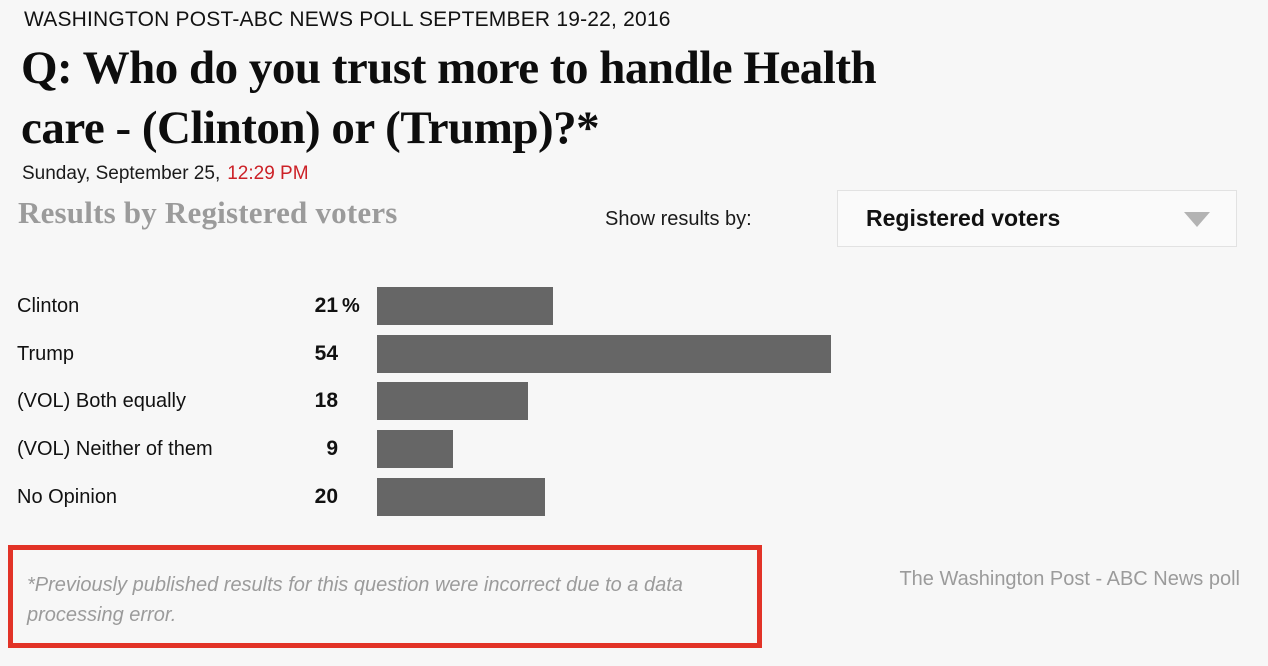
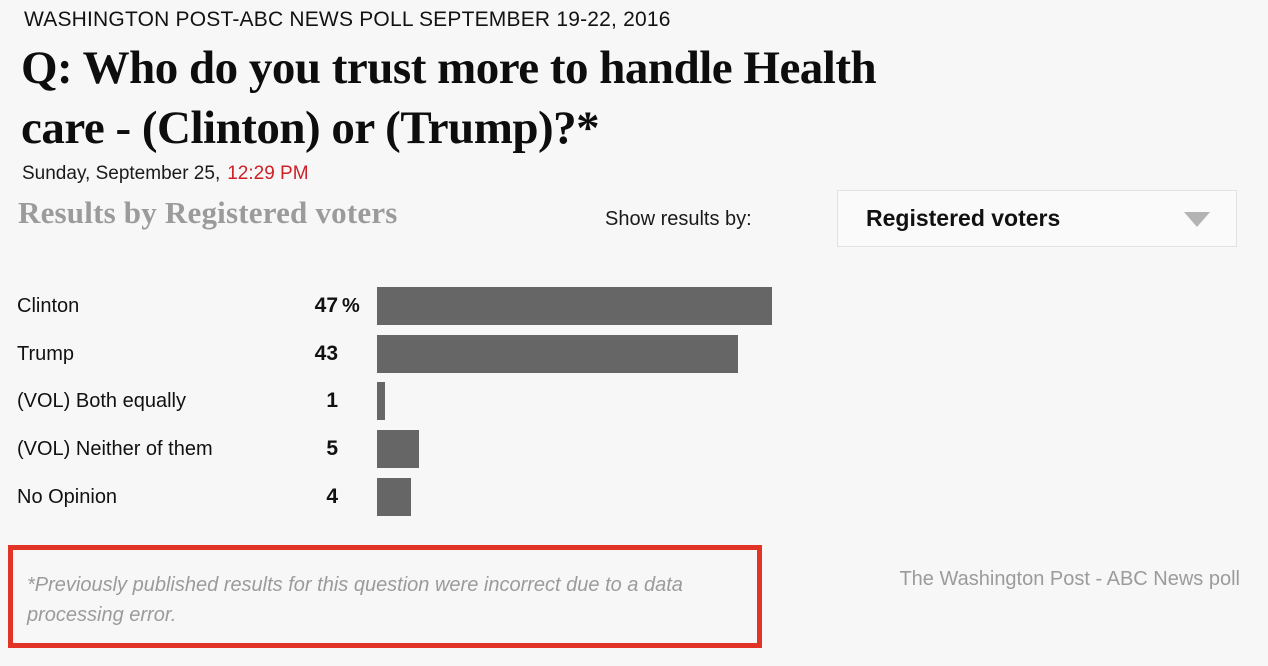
Clinton: 21 -> 47
Trump: 54 -> 43
(VOL) Both equally: 18 -> 1
(VOL) Neither of them: 9 -> 5
No Opinion: 20 -> 4
